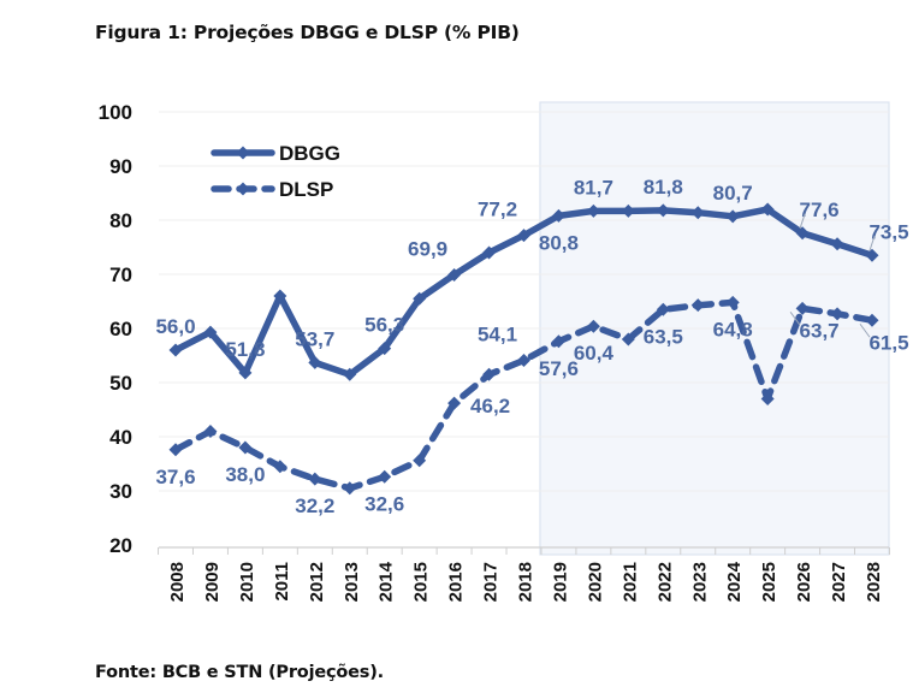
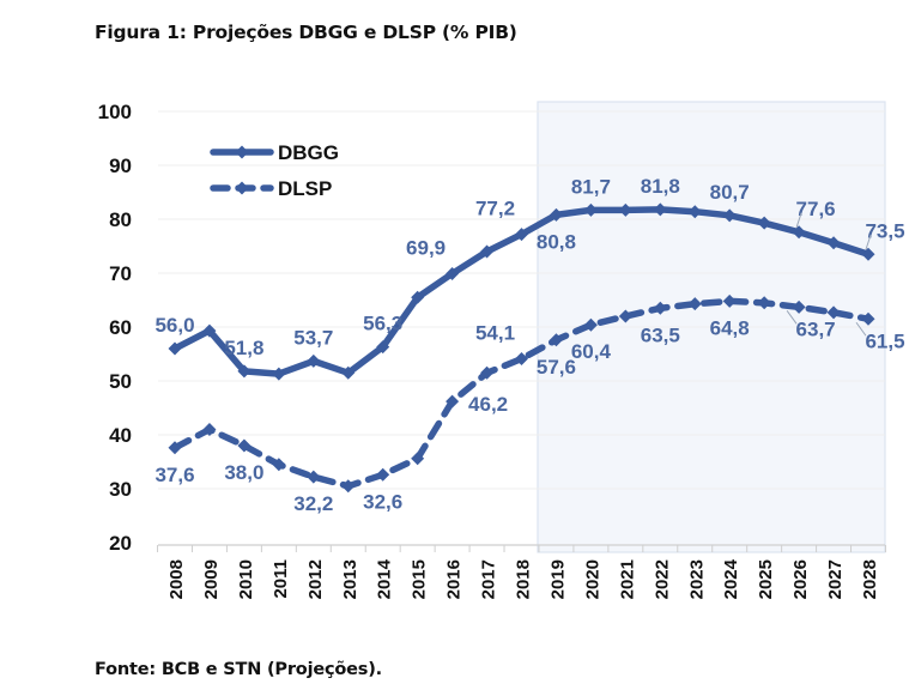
DBGG/2011: 66 -> 51
DLSP/2021: 58 -> 62
DBGG/2025: 82 -> 79
DLSP/2025: 47 -> 64
